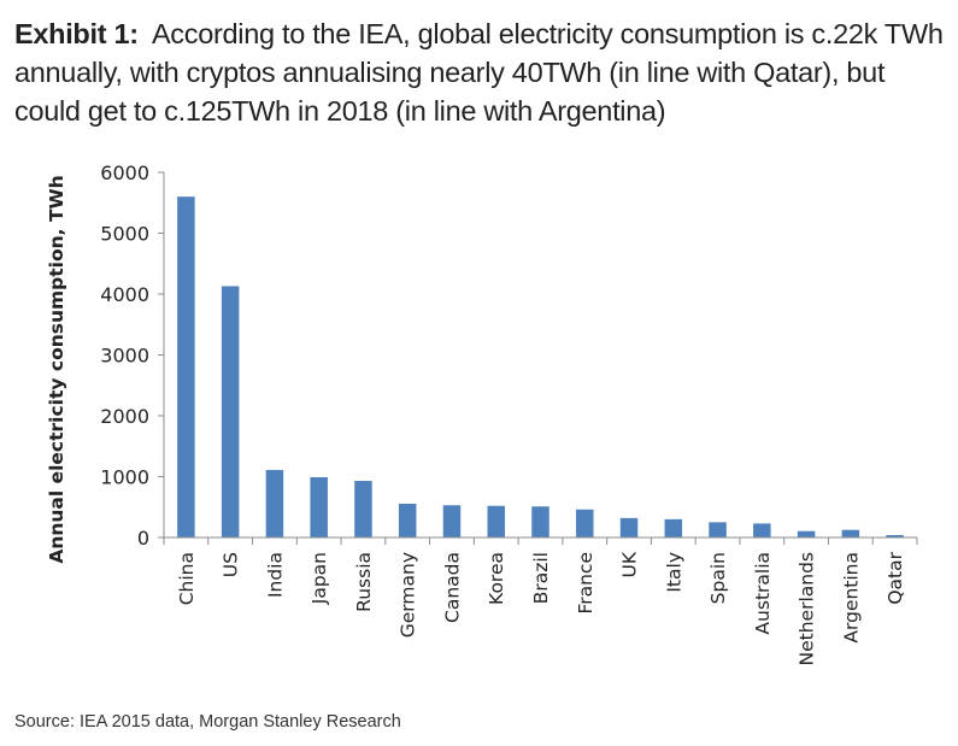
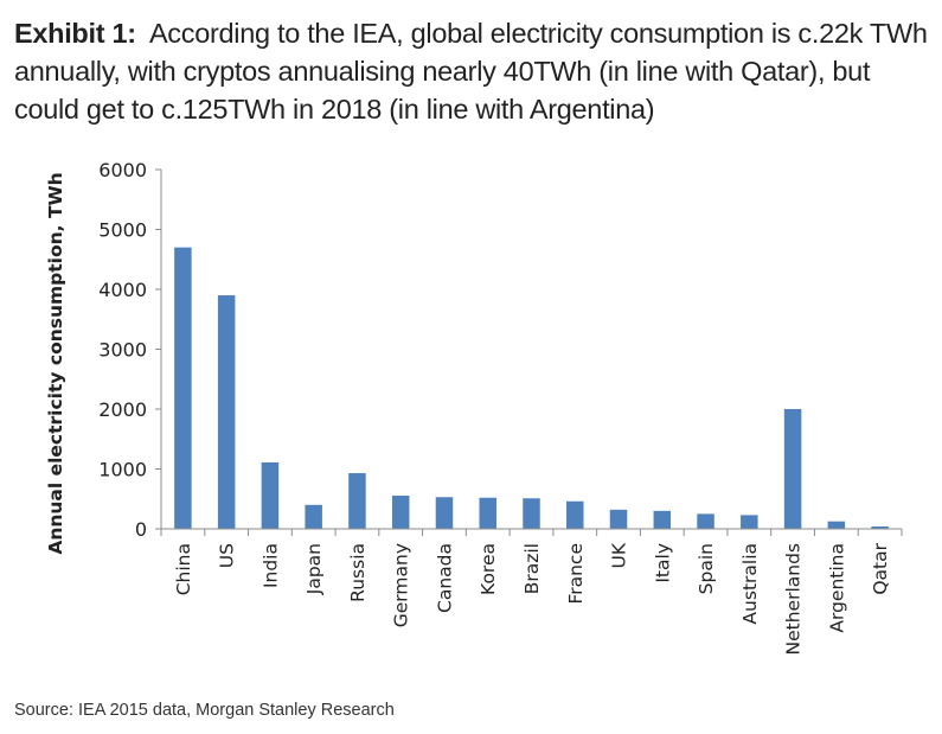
China: 5600 -> 4700
US: 4100 -> 3900
Japan: 1000 -> 400
Netherlands: 100 -> 2000
